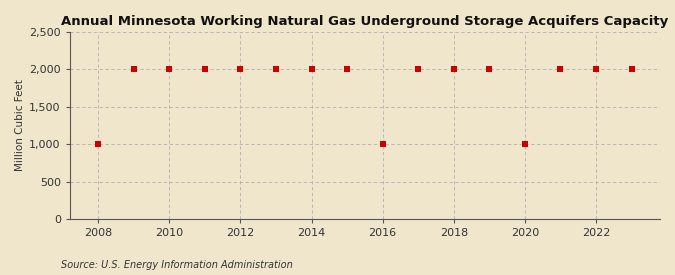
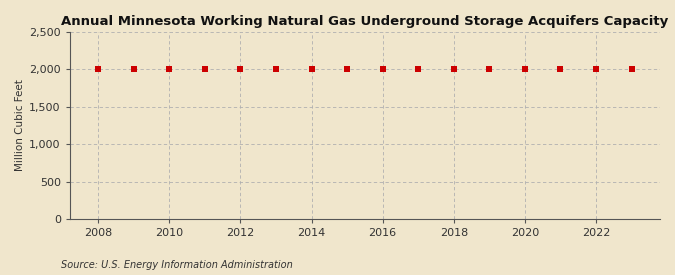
2008: 1,000 -> 2,000
2016: 1,000 -> 2,000
2020: 1,000 -> 2,000
